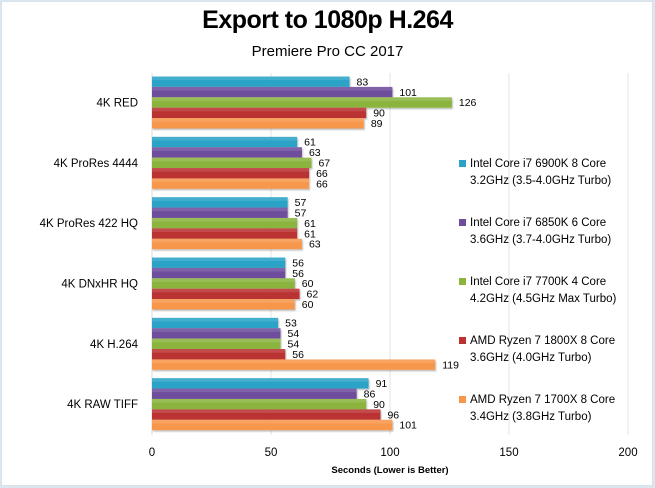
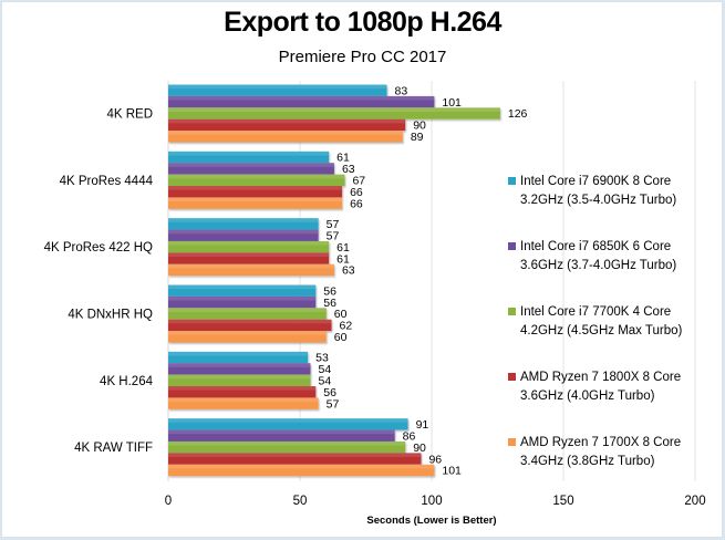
AMD Ryzen 7 1700X 8 Core/4K H.264: 119 -> 57
